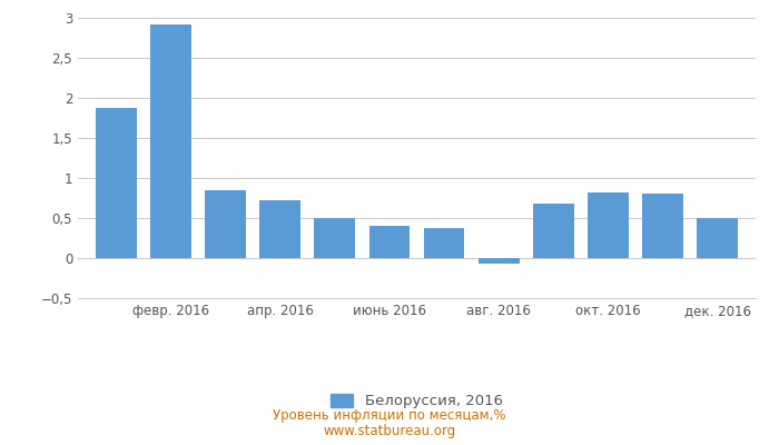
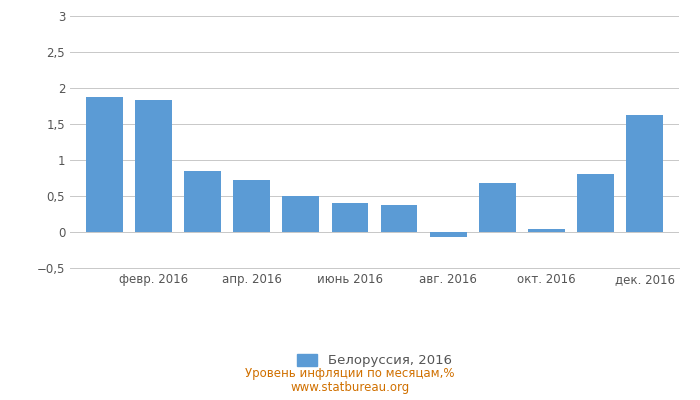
февр. 2016: 2,91 -> 1,84
окт. 2016: 0,82 -> 0,04
дек. 2016: 0,50 -> 1,62
